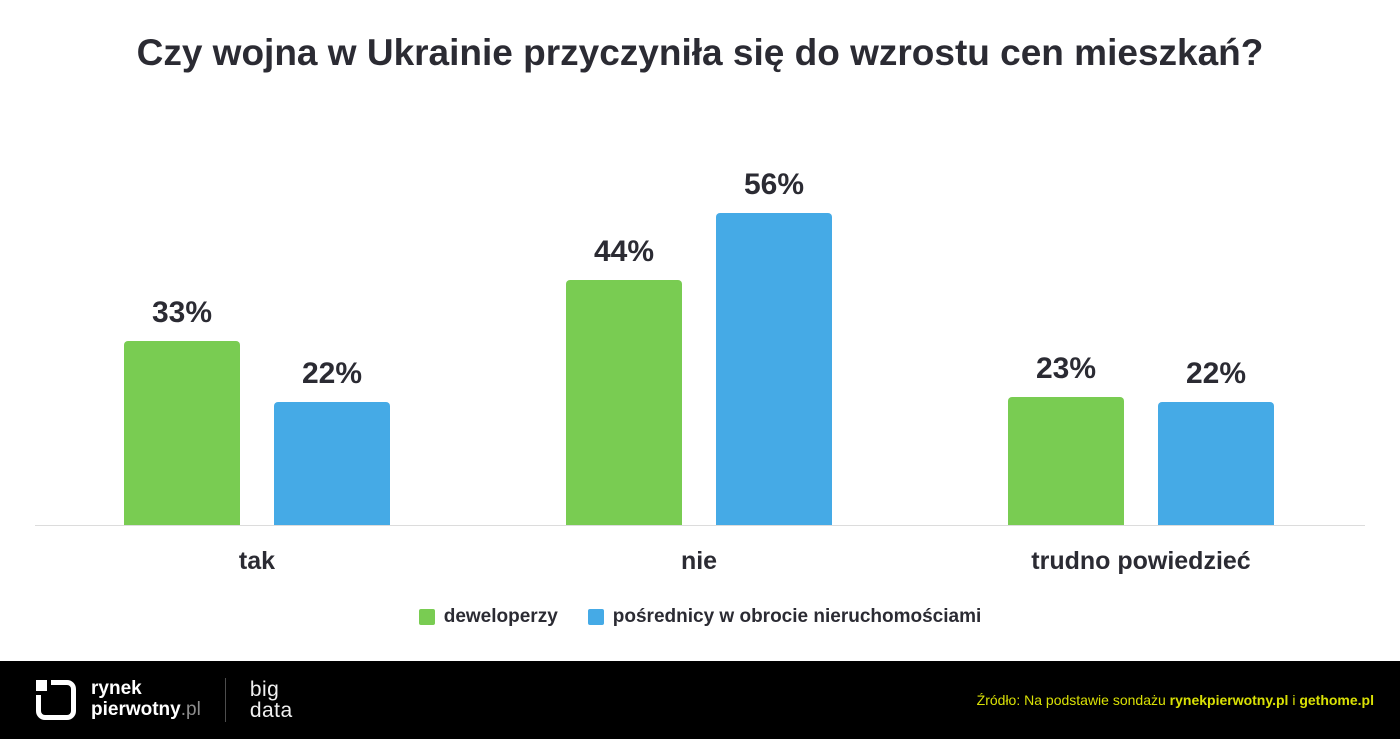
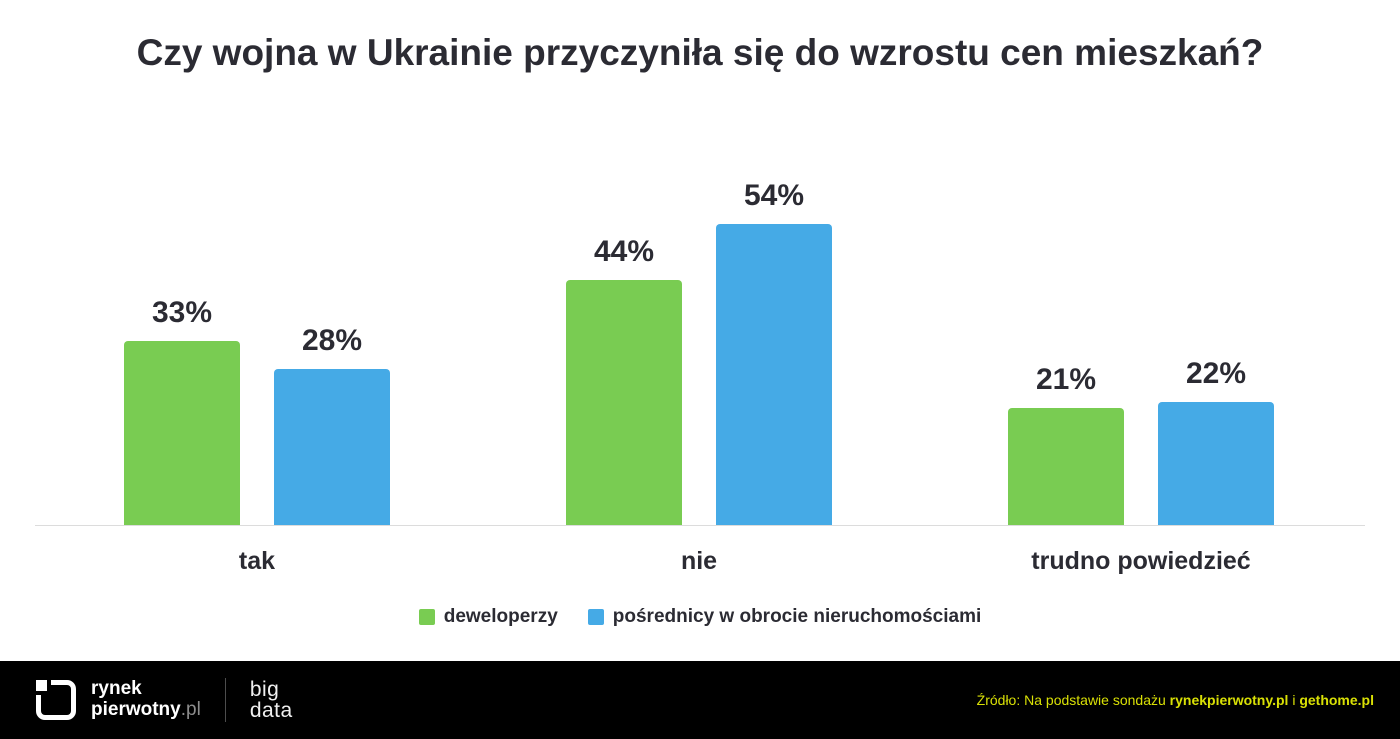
pośrednicy w obrocie nieruchomościami/tak: 22% -> 28%
pośrednicy w obrocie nieruchomościami/nie: 56% -> 54%
deweloperzy/trudno powiedzieć: 23% -> 21%
